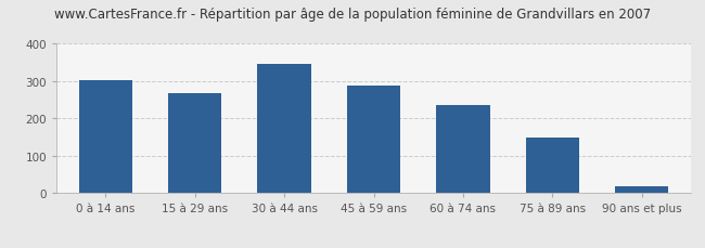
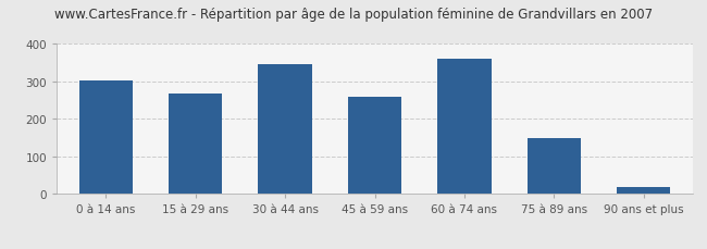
45 à 59 ans: 288 -> 260
60 à 74 ans: 235 -> 360
